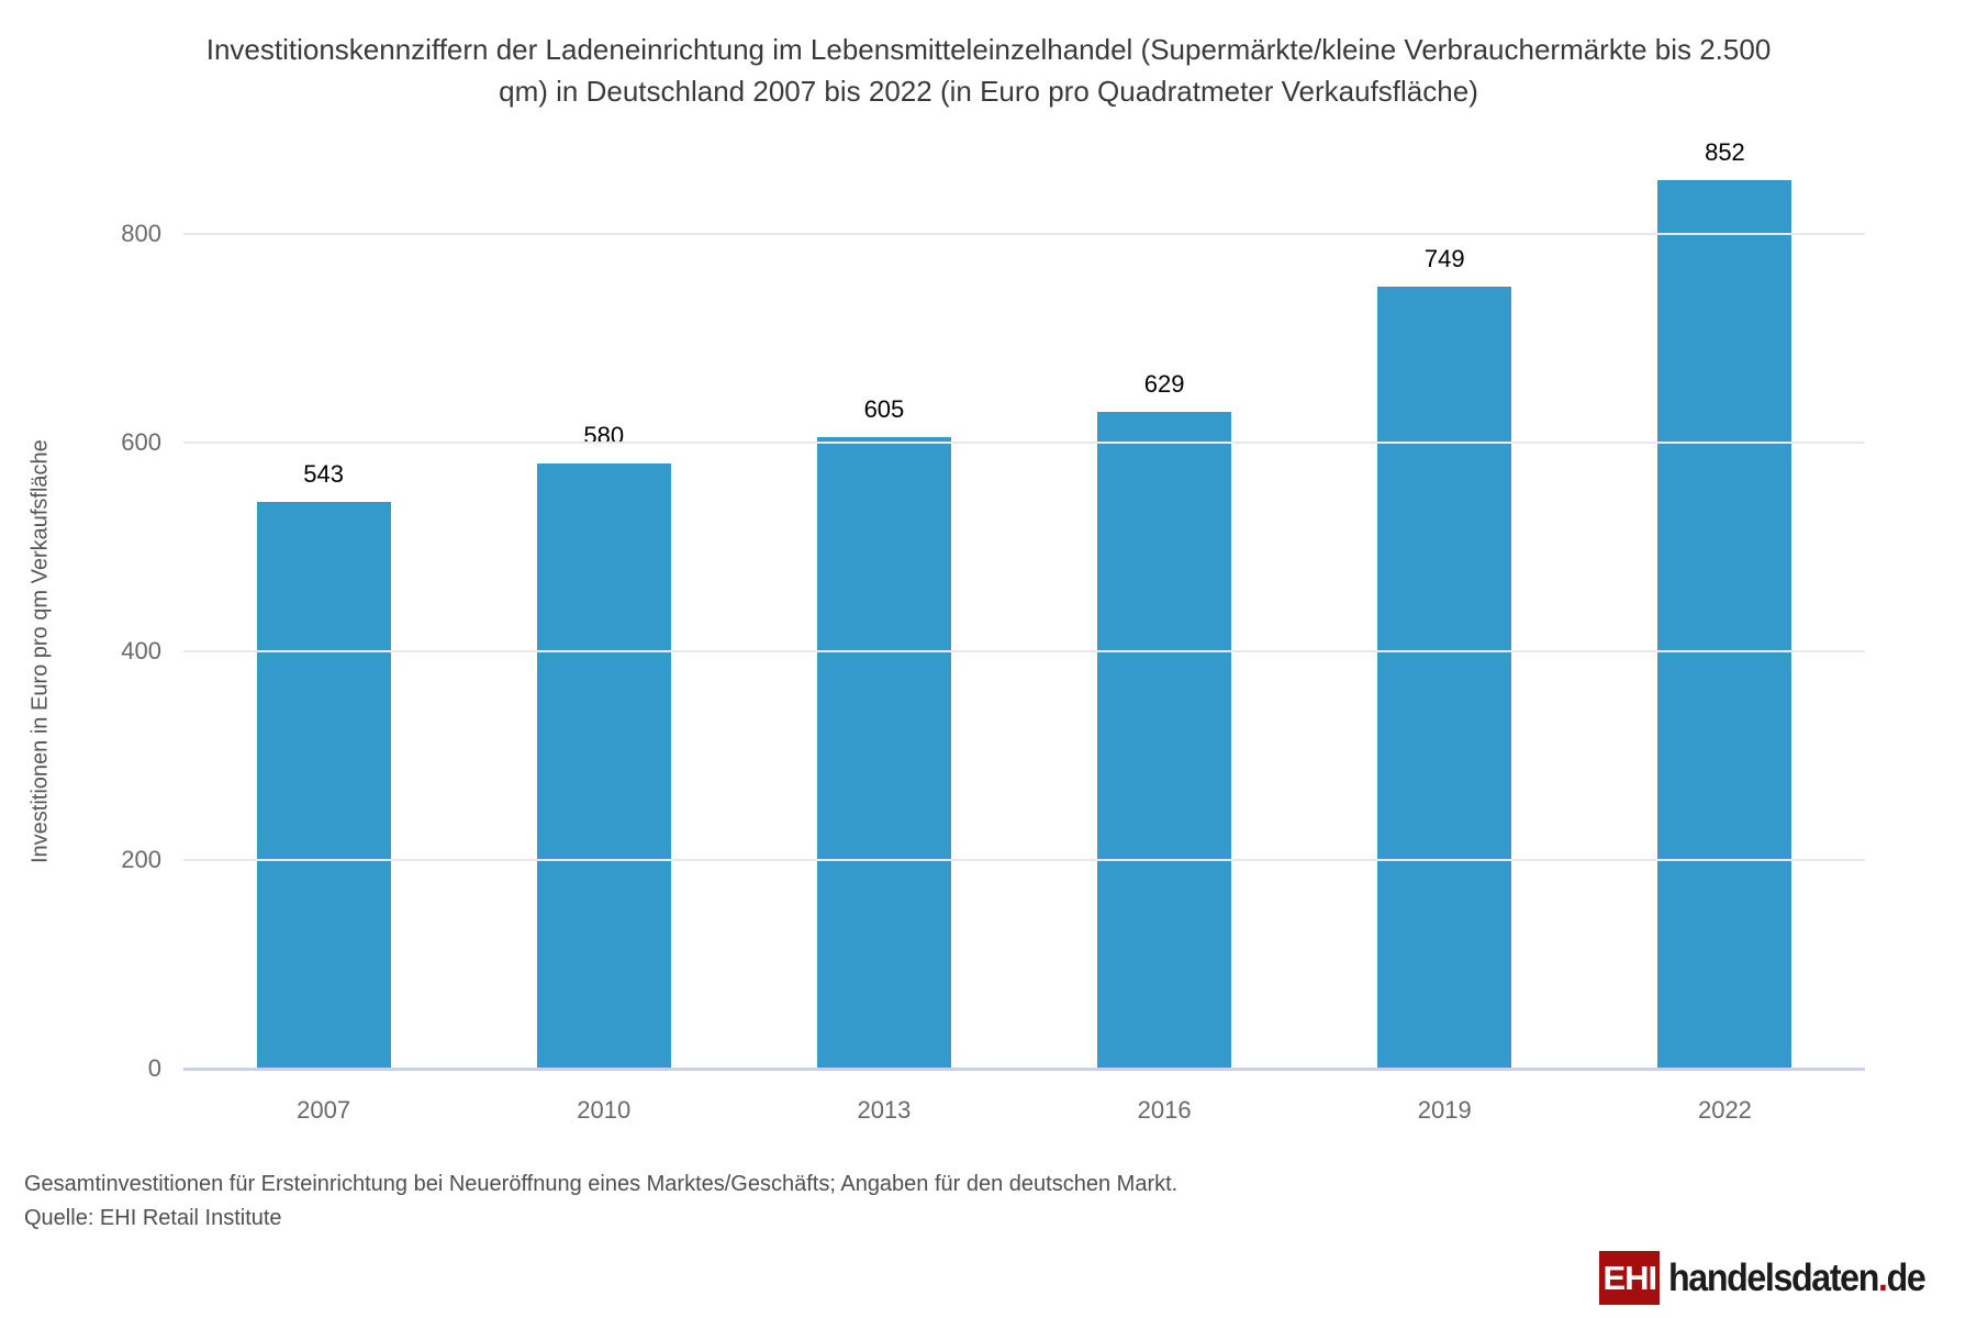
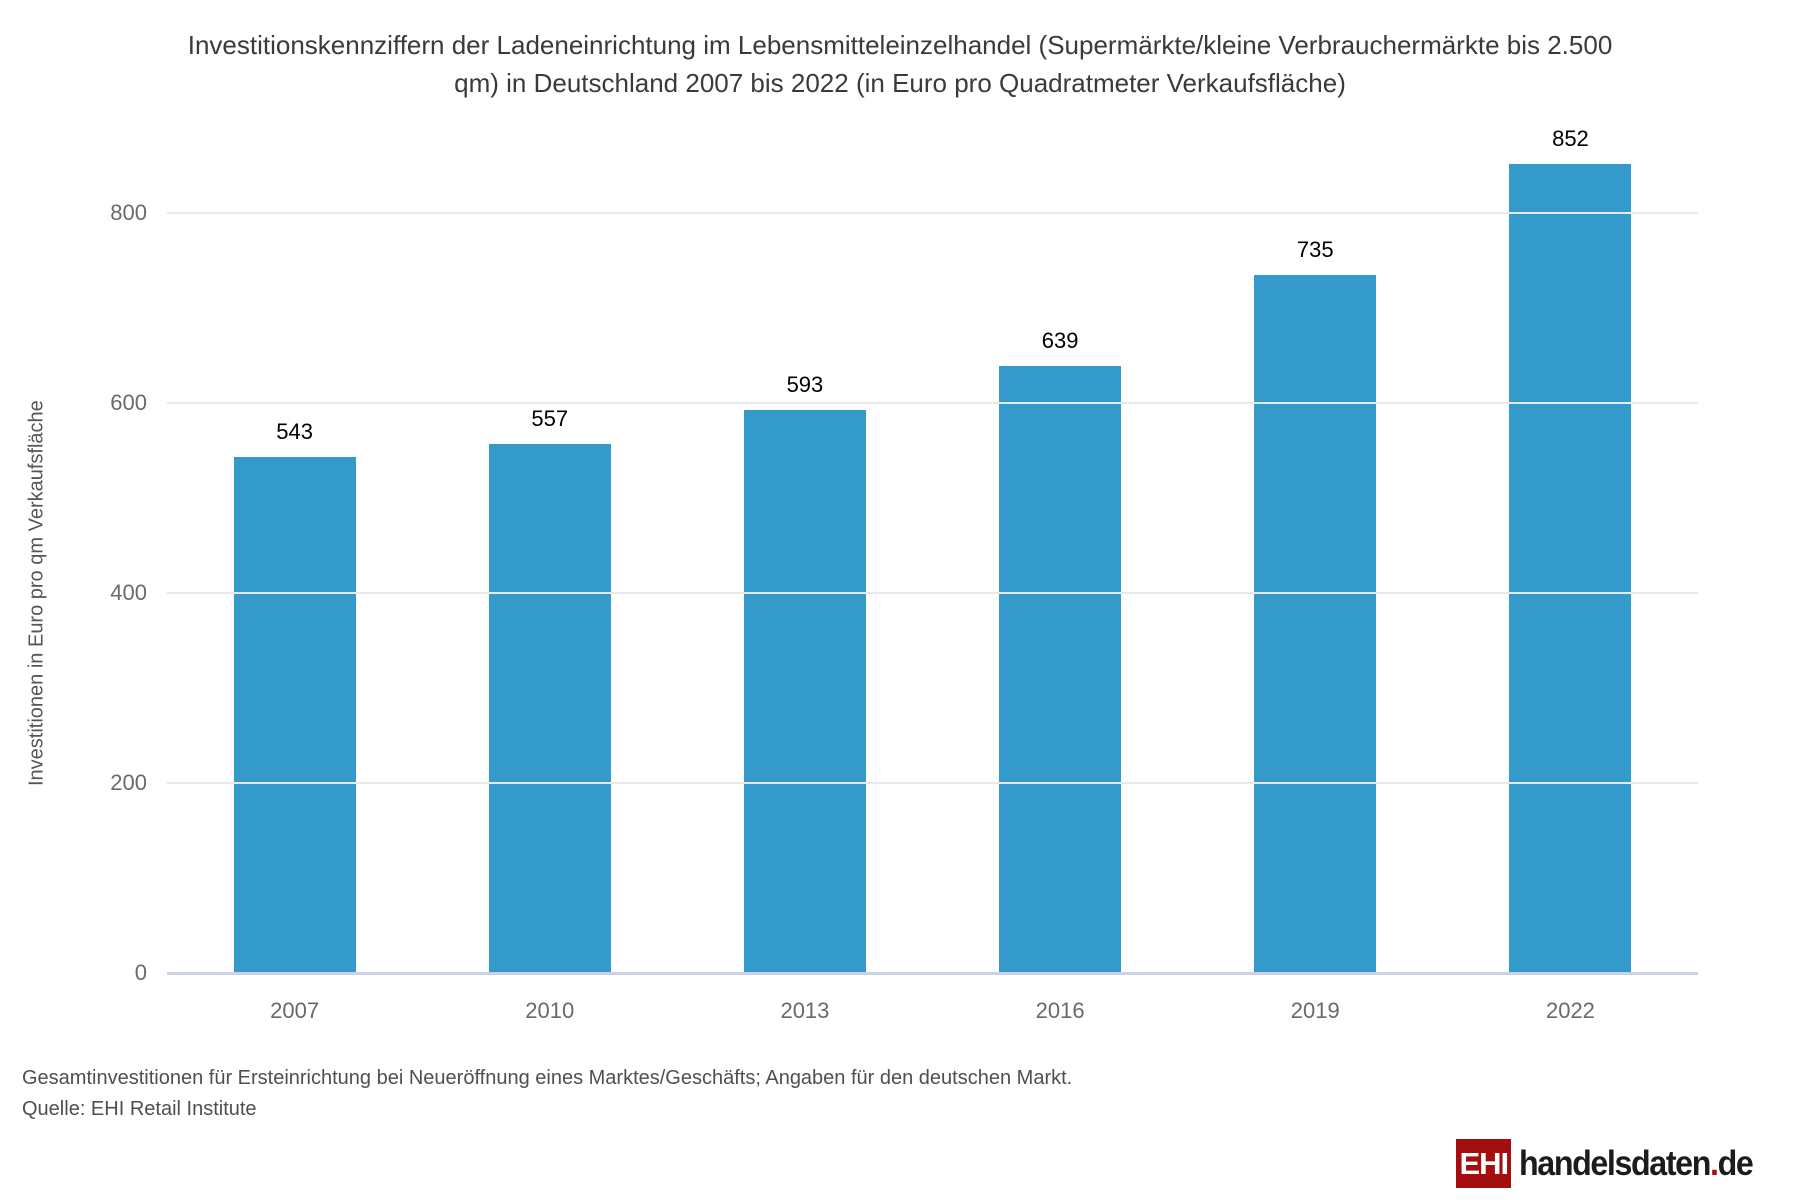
2010: 580 -> 557
2013: 605 -> 593
2016: 629 -> 639
2019: 749 -> 735
